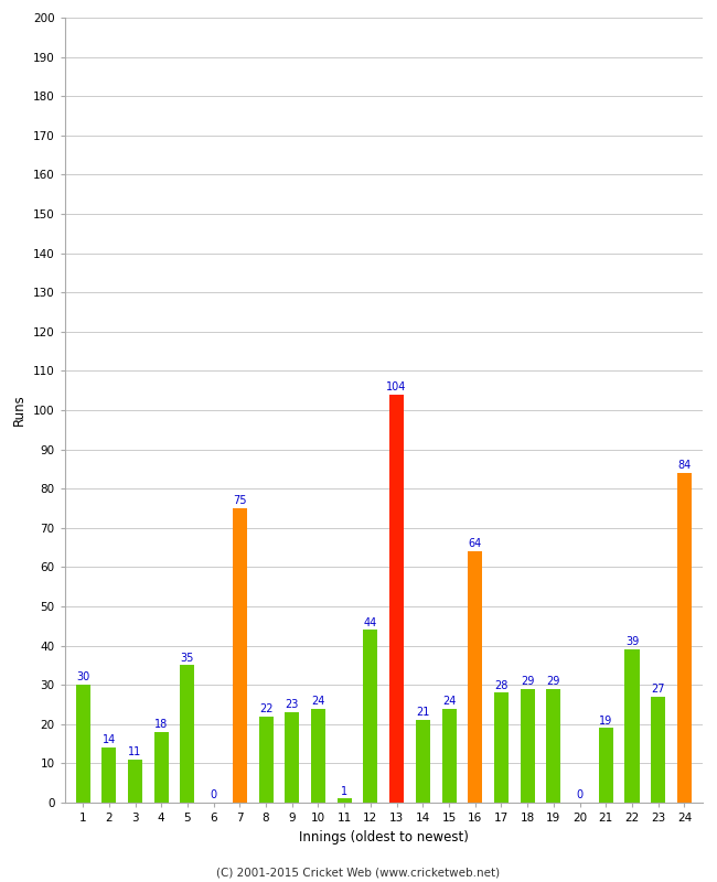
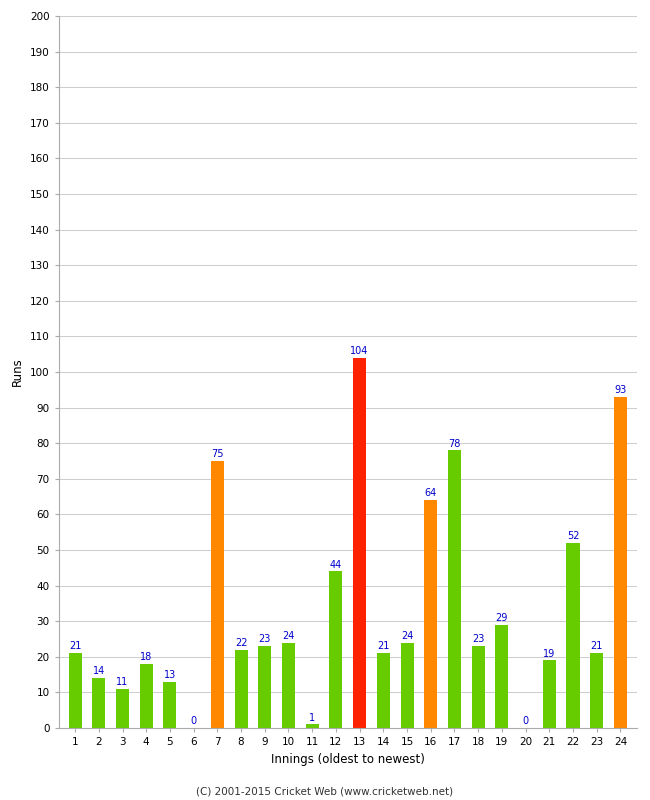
1: 30 -> 21
5: 35 -> 13
17: 28 -> 78
18: 29 -> 23
22: 39 -> 52
23: 27 -> 21
24: 84 -> 93
